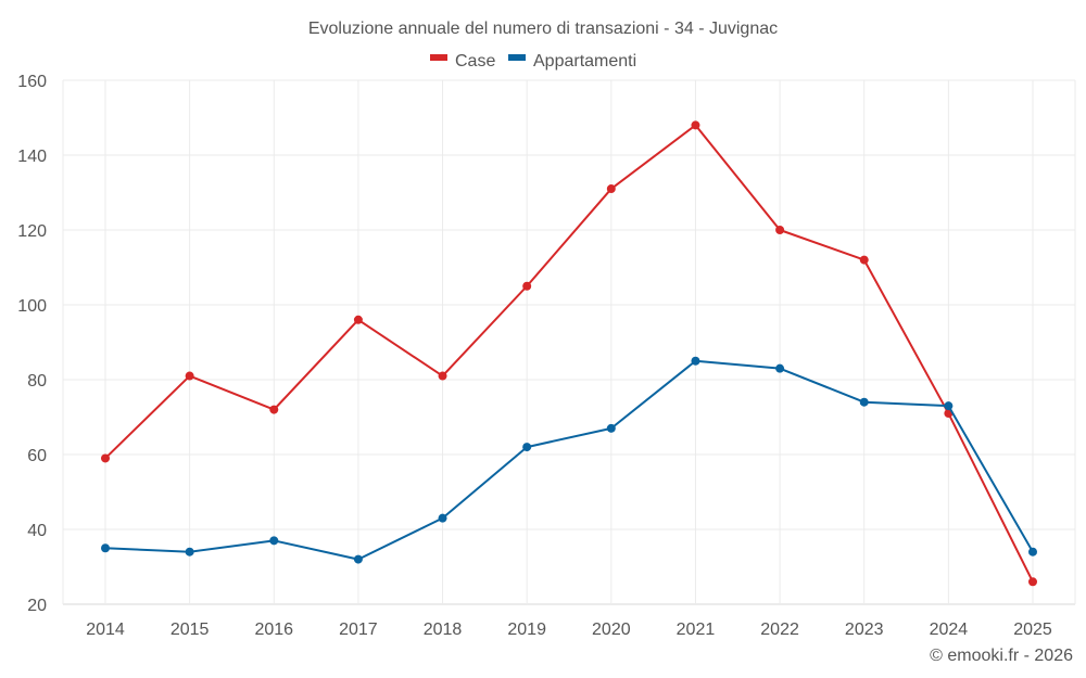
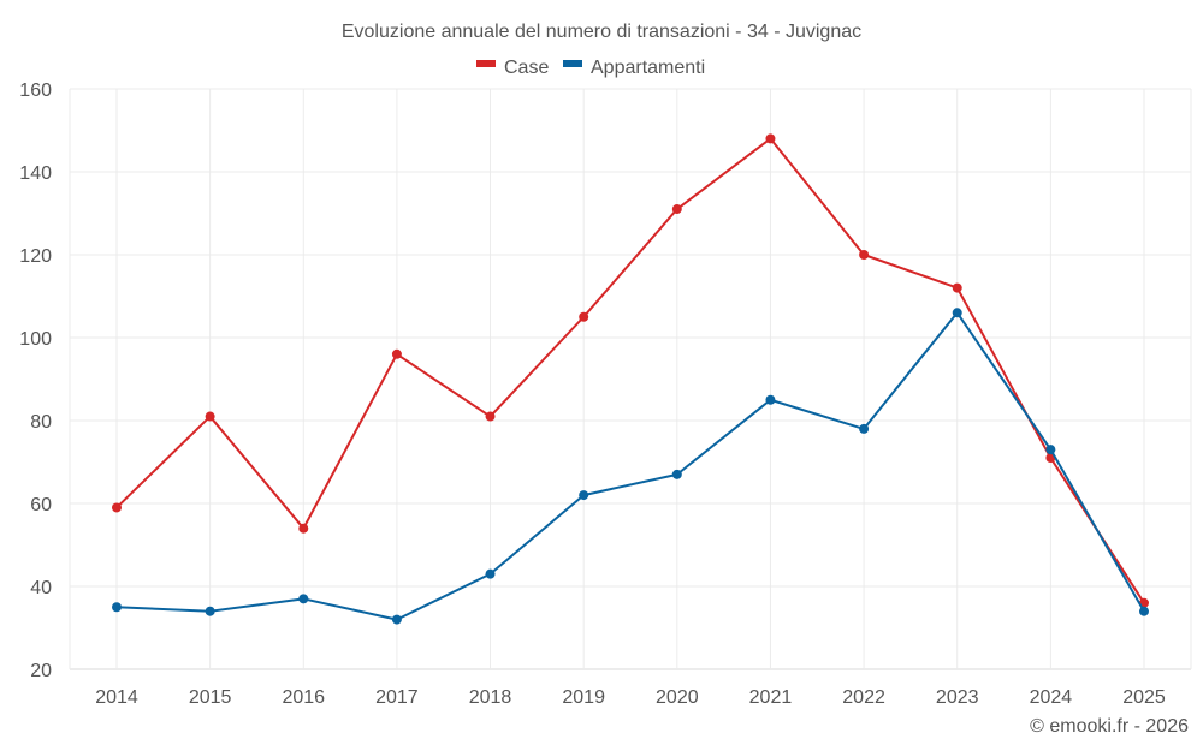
Case/2016: 72 -> 54
Appartamenti/2022: 83 -> 78
Appartamenti/2023: 74 -> 106
Case/2025: 26 -> 36
